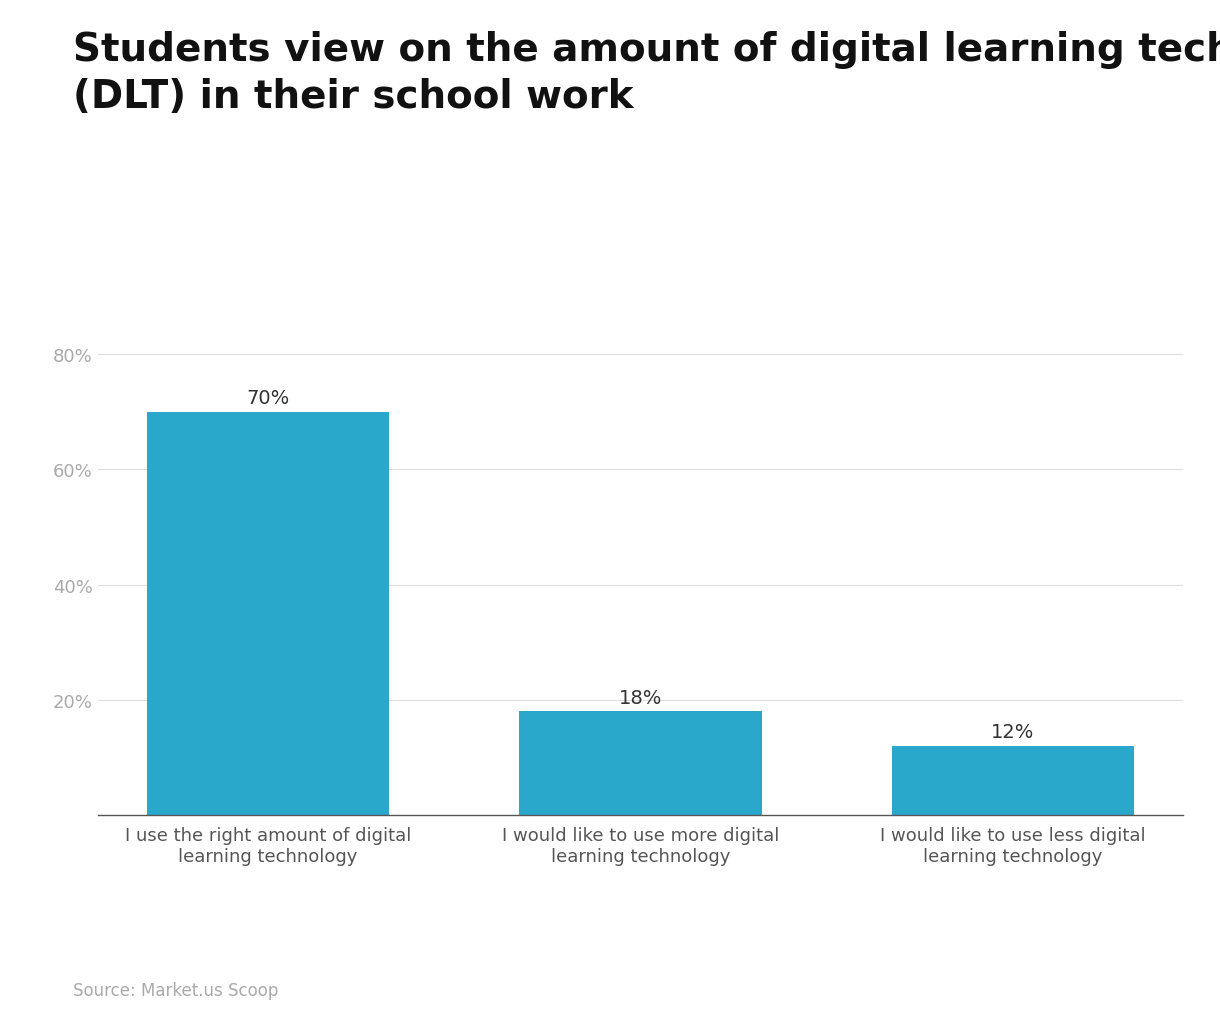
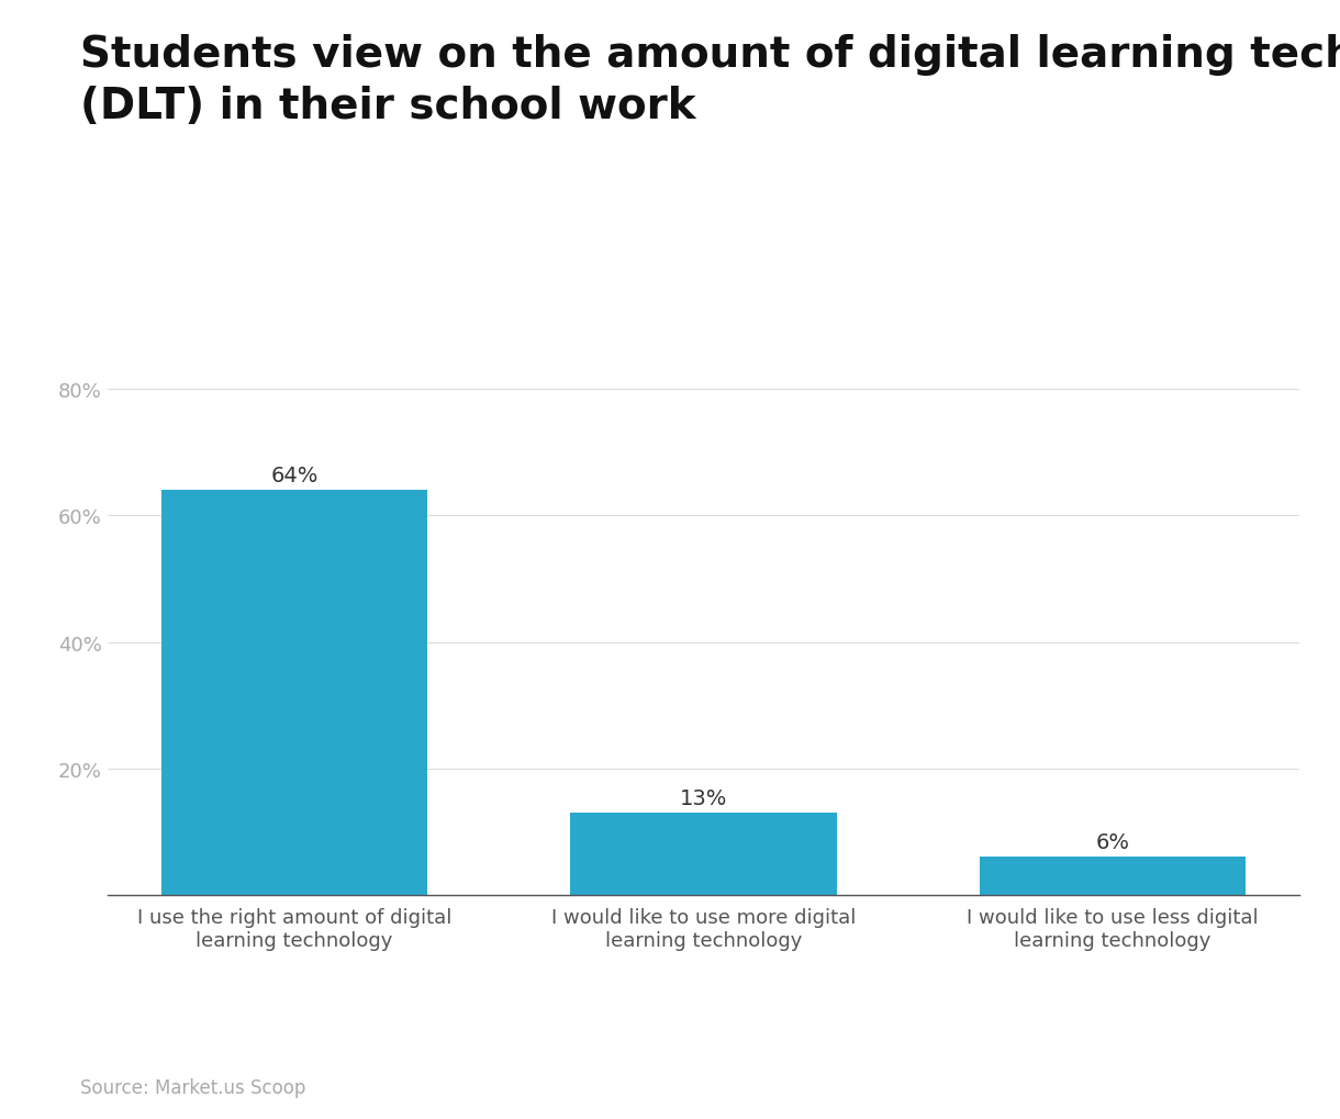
I use the right amount of digital learning technology: 70% -> 64%
I would like to use more digital learning technology: 18% -> 13%
I would like to use less digital learning technology: 12% -> 6%
